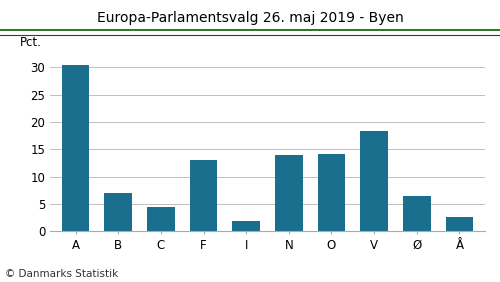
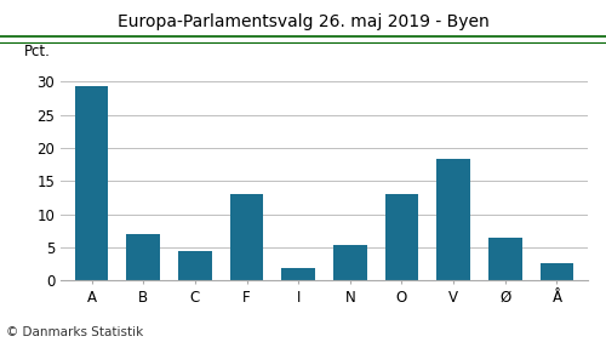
A: 30.4 -> 29.4
N: 14.0 -> 5.3
O: 14.2 -> 13.0
